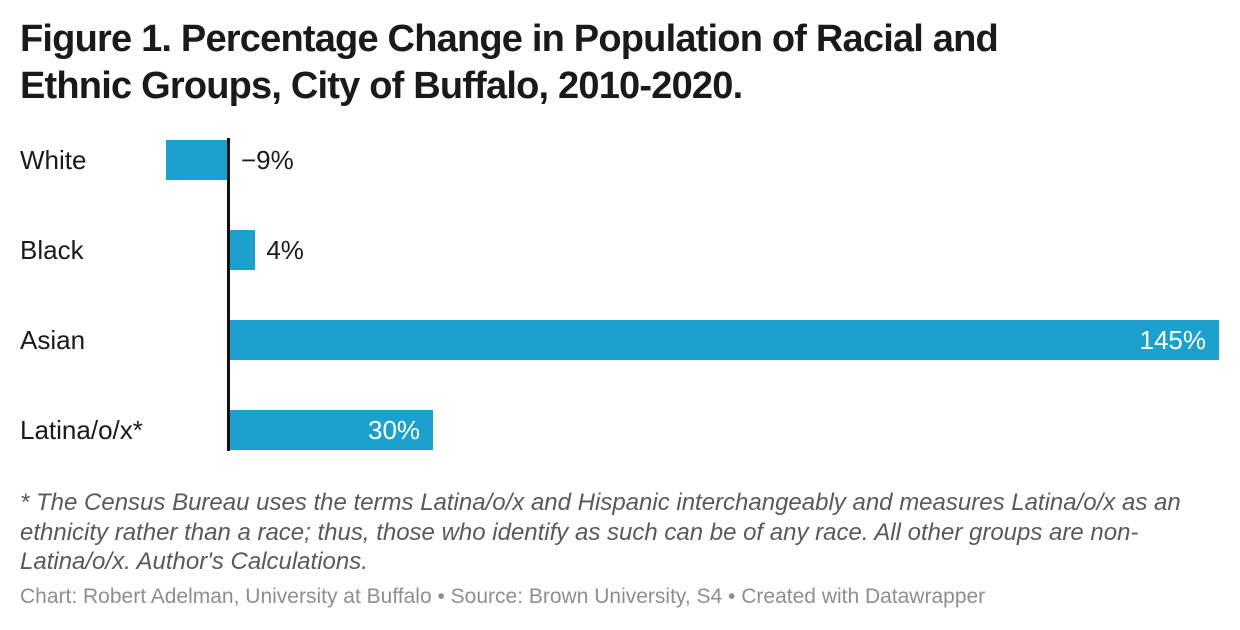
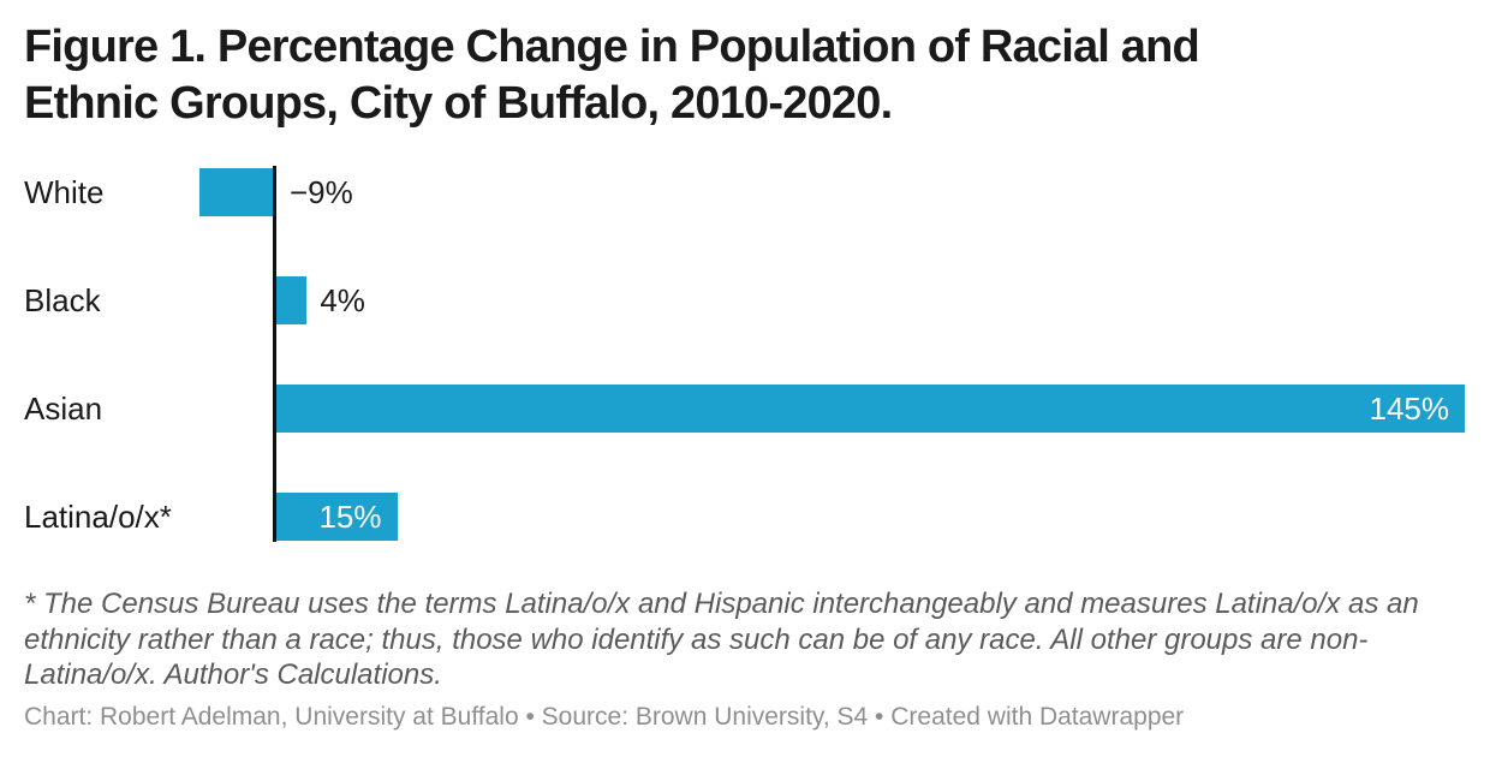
Latina/o/x*: 30% -> 15%
